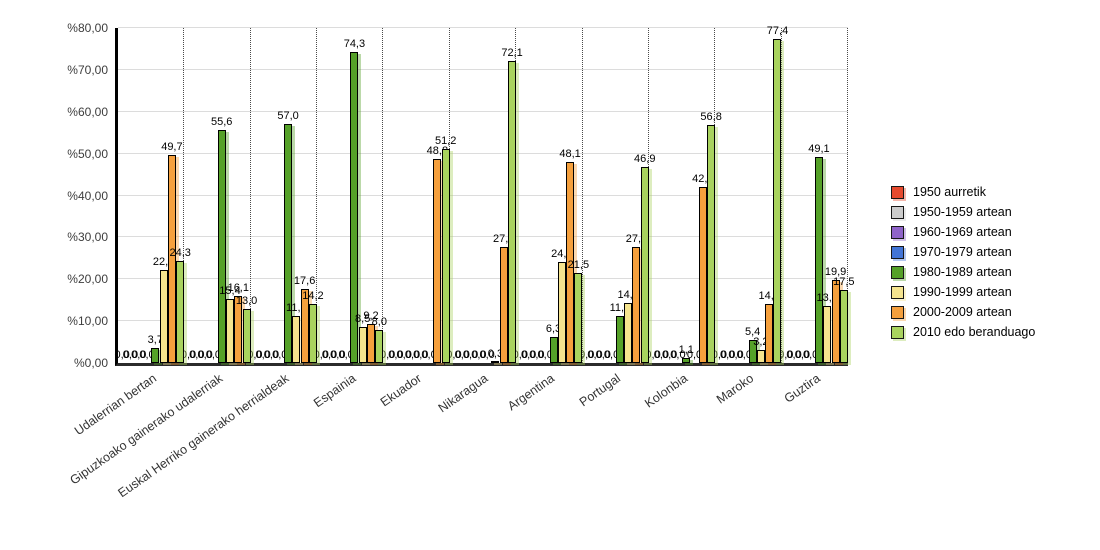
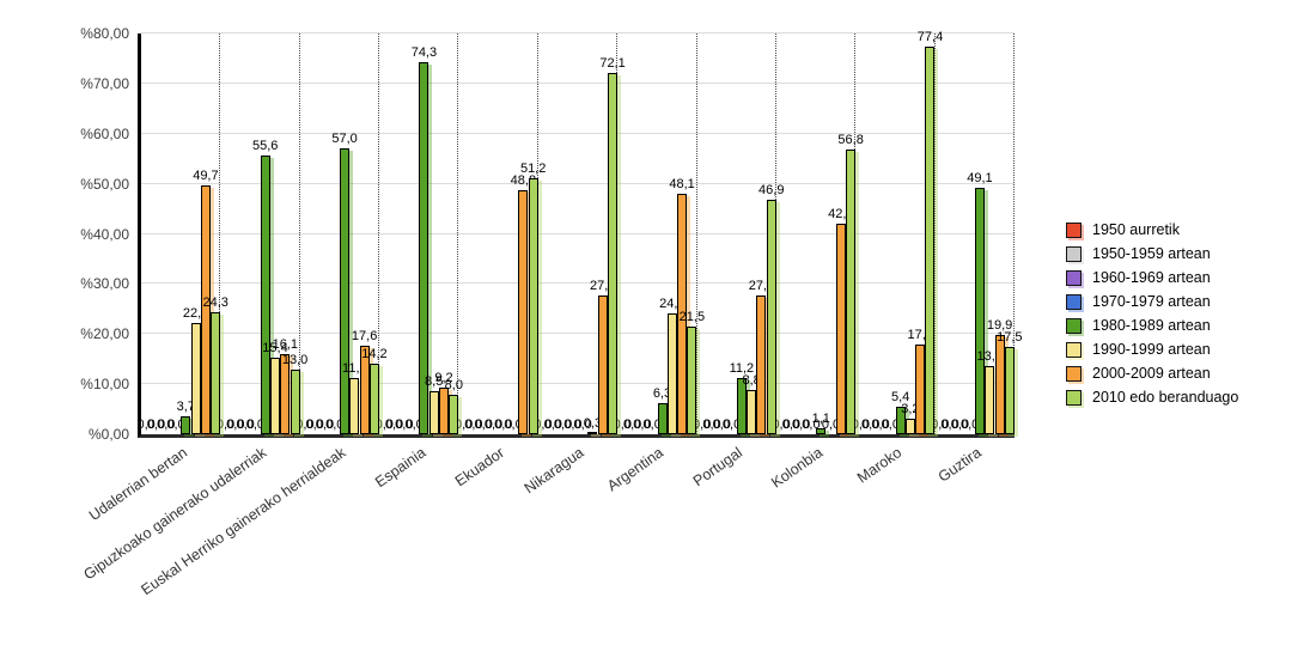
1990-1999 artean/Portugal: 14,3 -> 8,8
2000-2009 artean/Maroko: 14,0 -> 17,8
